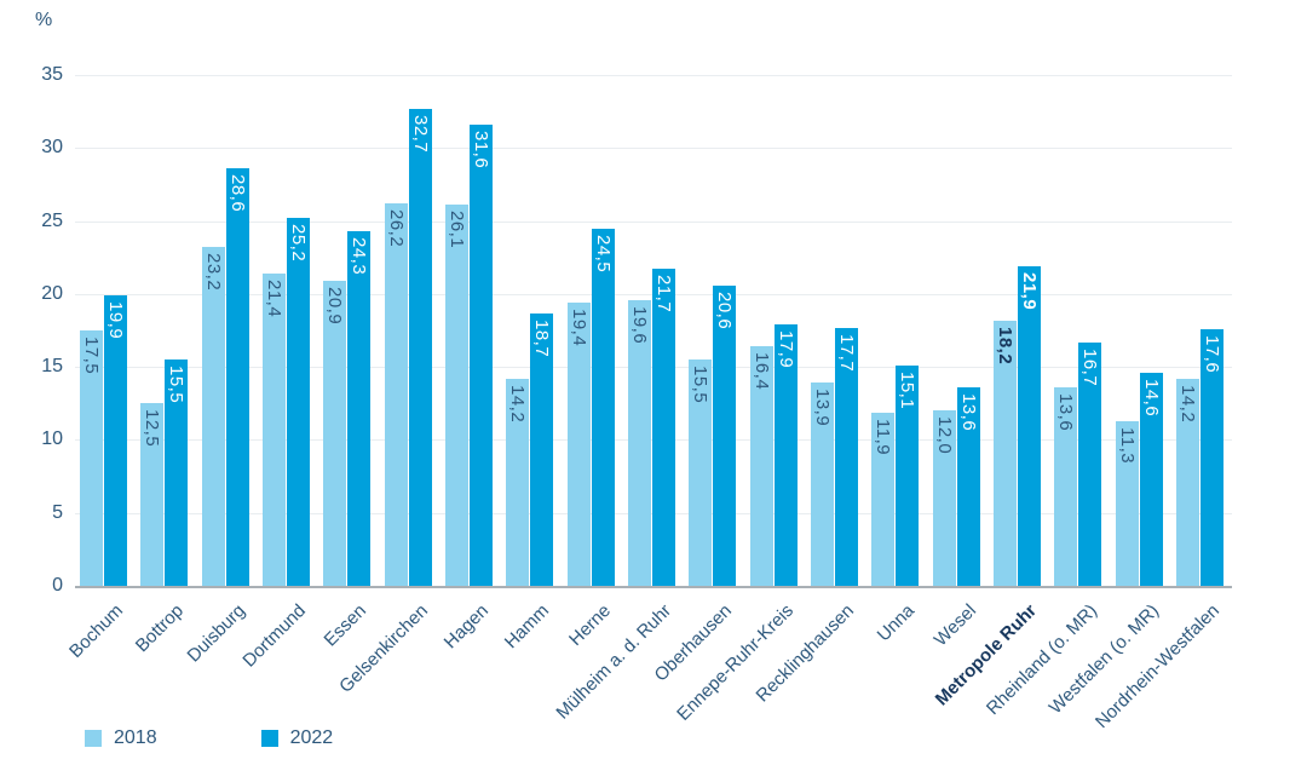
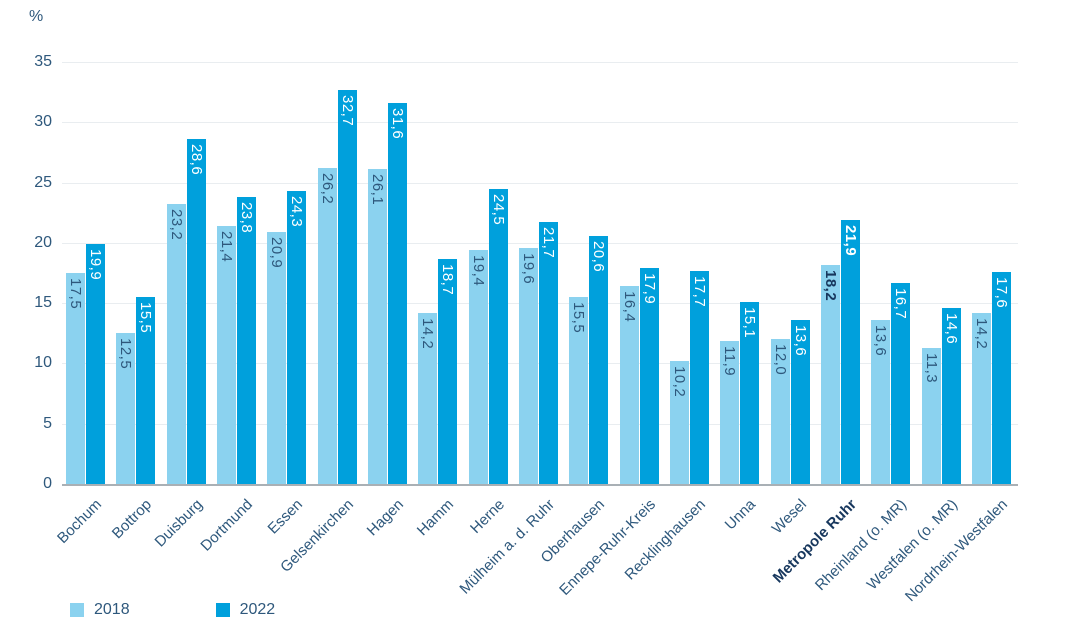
2022/Dortmund: 25,2 -> 23,8
2018/Recklinghausen: 13,9 -> 10,2
